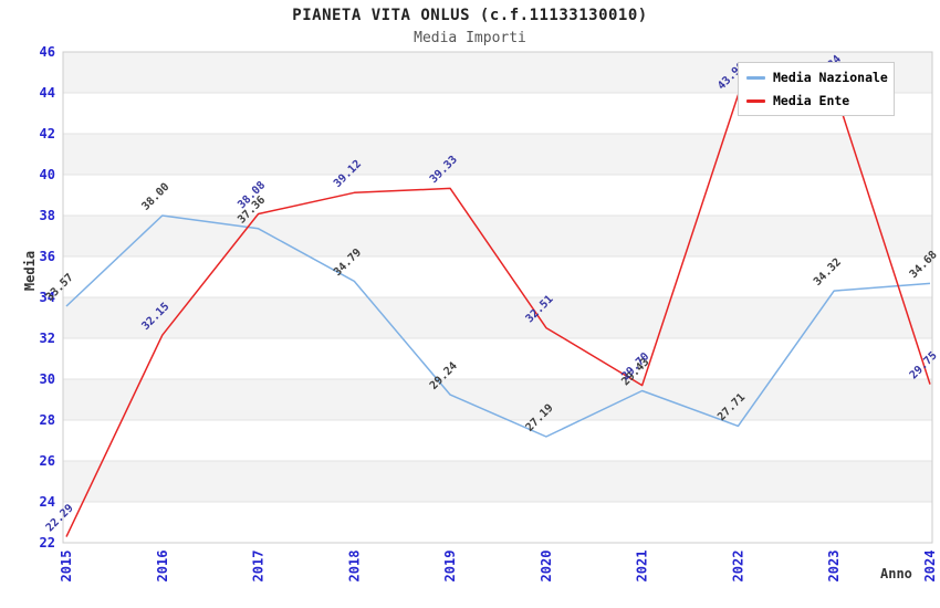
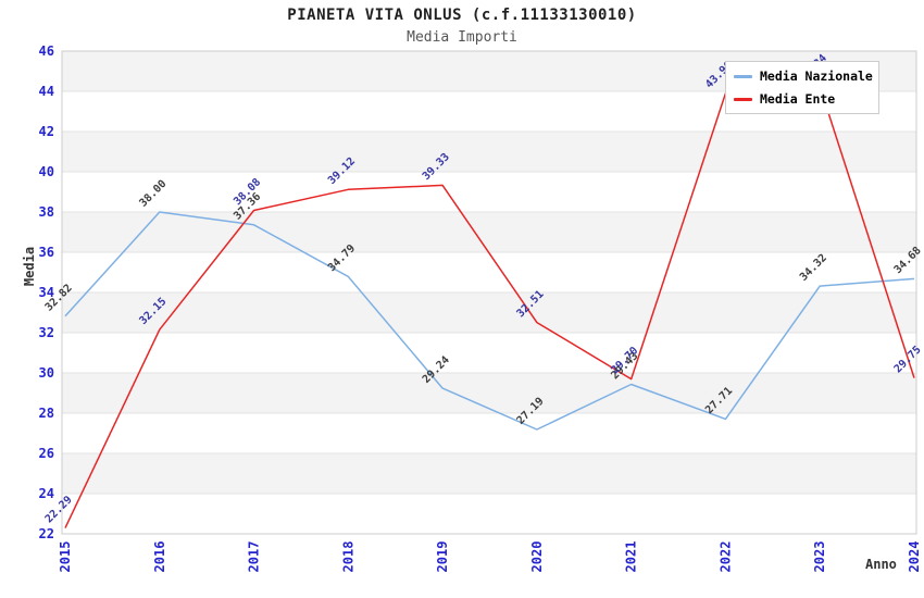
Media Nazionale/2015: 33.57 -> 32.82
